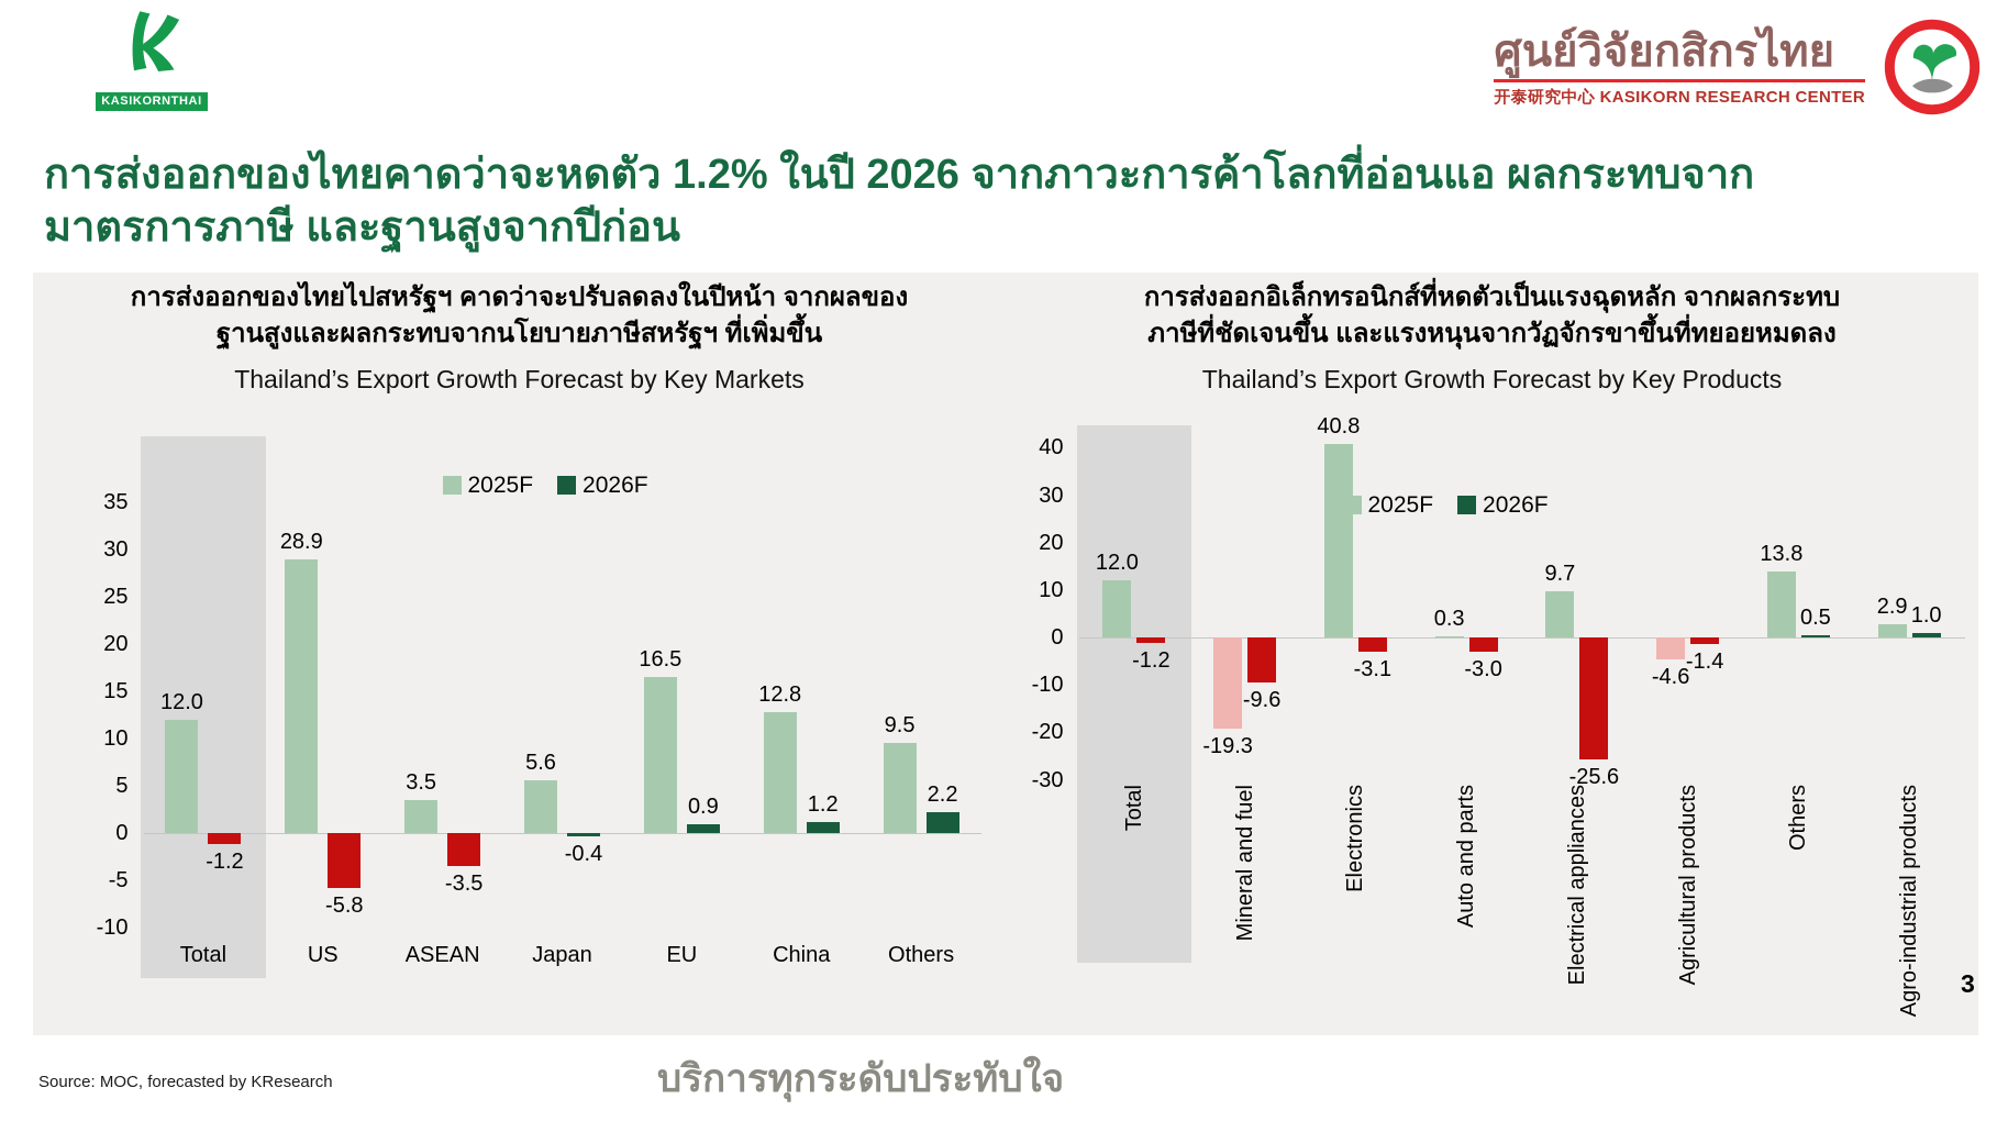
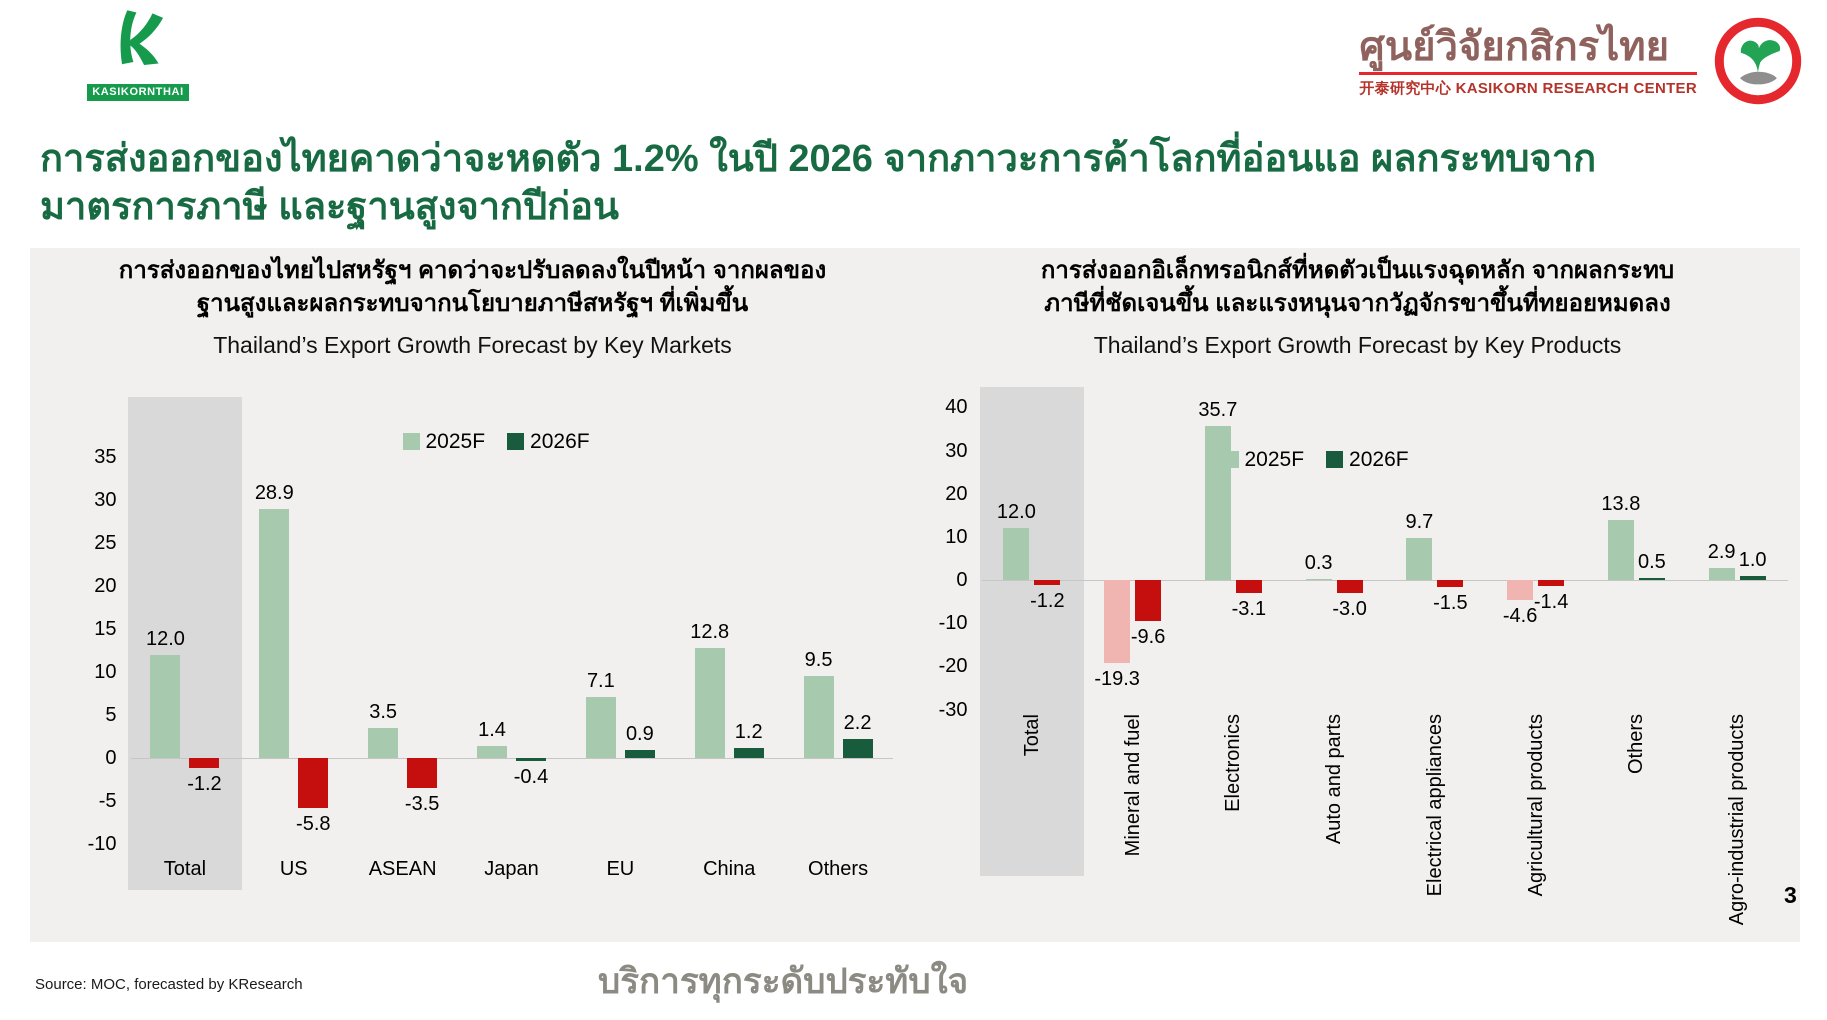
Thailand’s Export Growth Forecast by Key Markets/2025F/Japan: 5.6 -> 1.4
Thailand’s Export Growth Forecast by Key Markets/2025F/EU: 16.5 -> 7.1
Thailand’s Export Growth Forecast by Key Products/2025F/Electronics: 40.8 -> 35.7
Thailand’s Export Growth Forecast by Key Products/2026F/Electrical appliances: -25.6 -> -1.5
